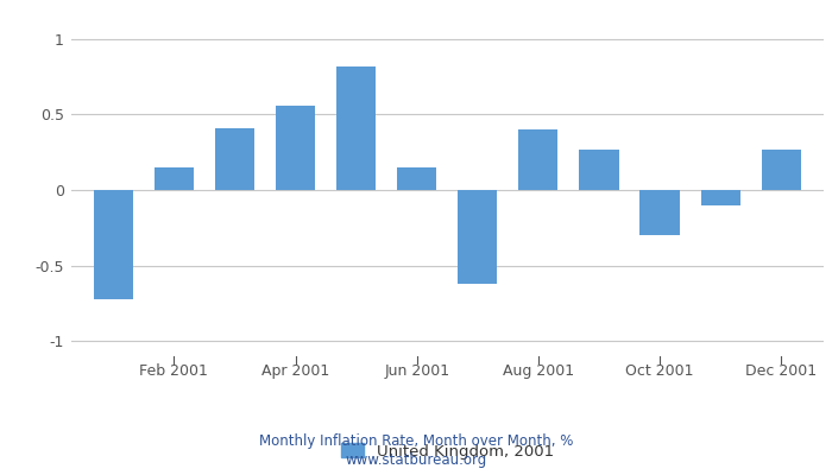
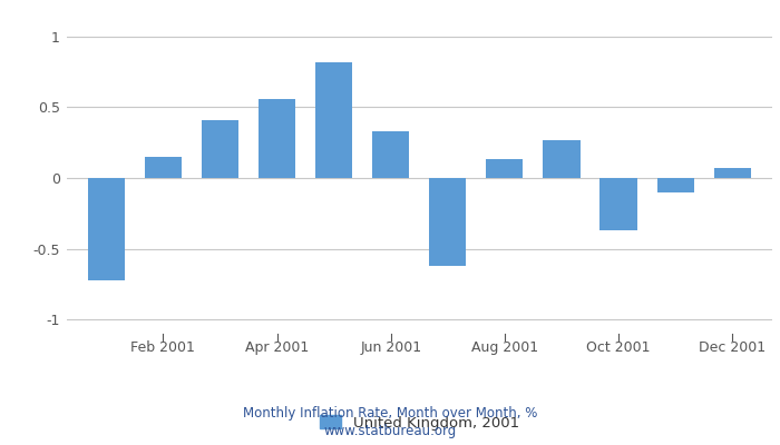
Jun 2001: 0.15 -> 0.33
Aug 2001: 0.40 -> 0.13
Oct 2001: -0.30 -> -0.37
Dec 2001: 0.27 -> 0.07
